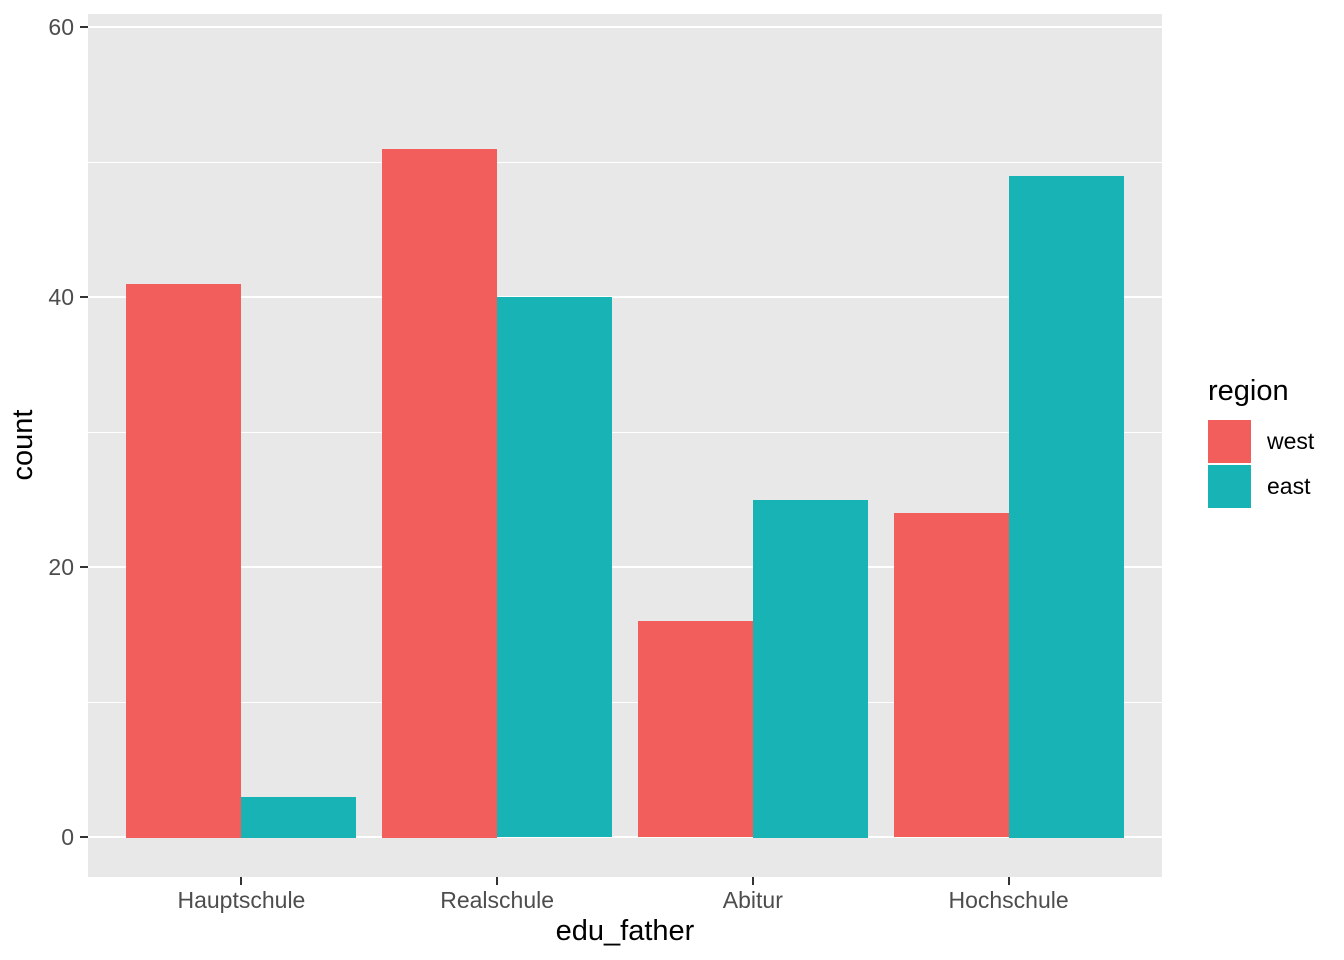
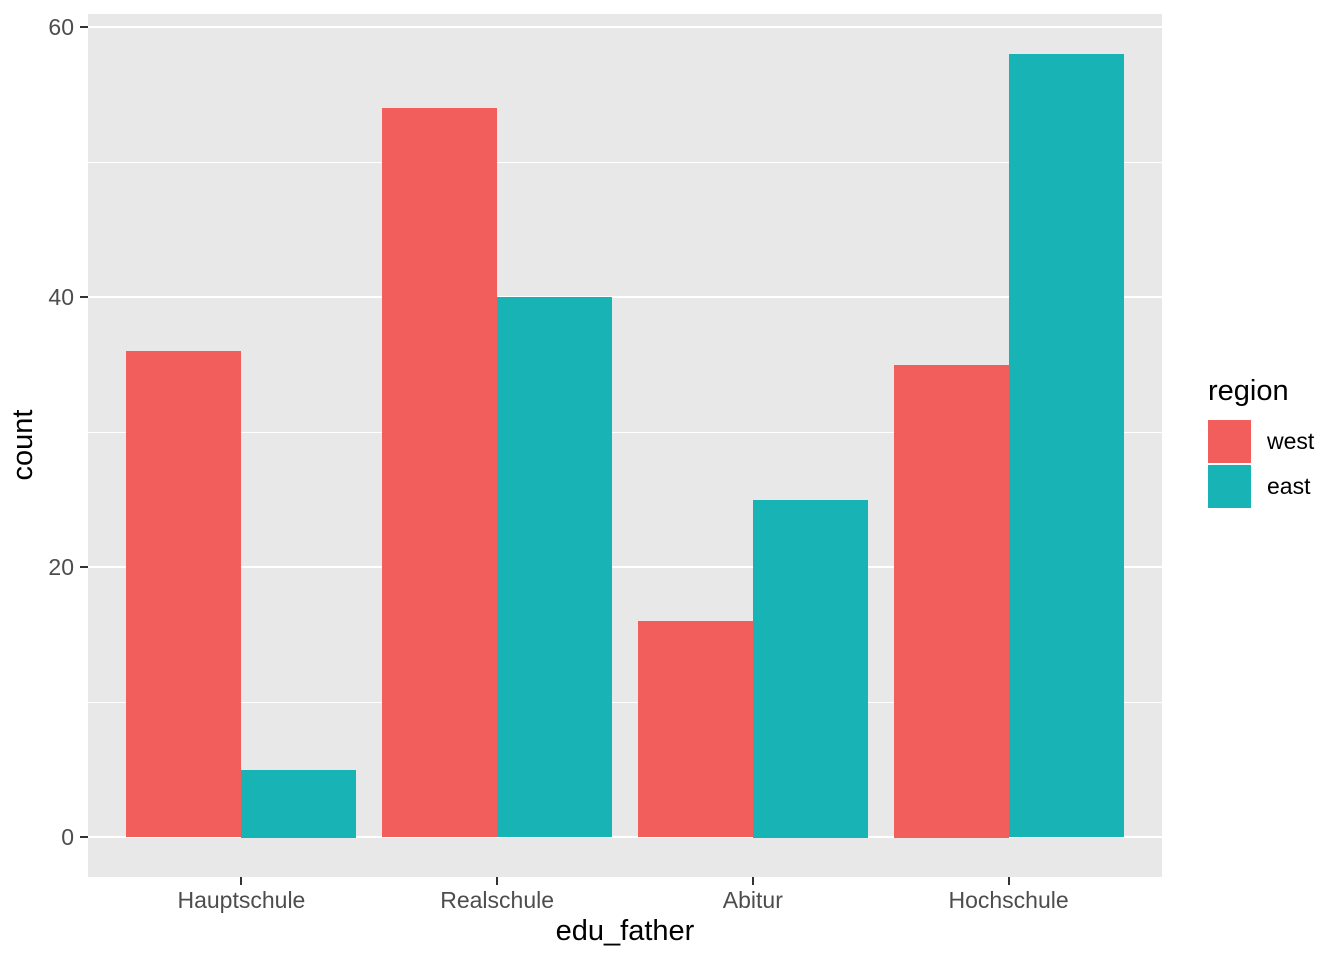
west/Hauptschule: 41 -> 36
east/Hauptschule: 3 -> 5
west/Realschule: 51 -> 54
west/Hochschule: 24 -> 35
east/Hochschule: 49 -> 58
